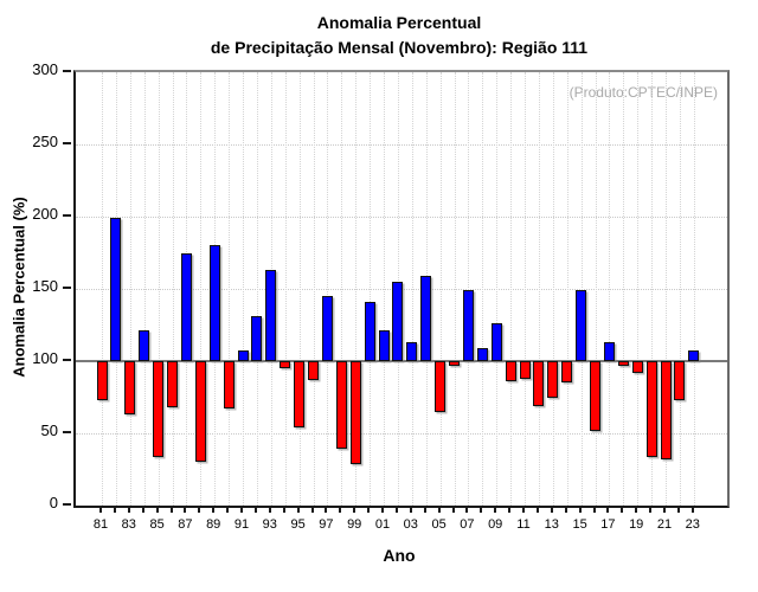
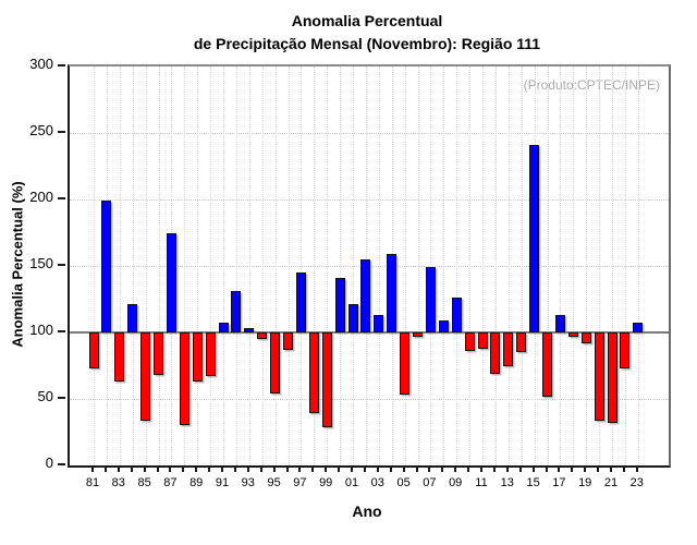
89: 180 -> 63
93: 163 -> 103
05: 65 -> 53
15: 149 -> 241
